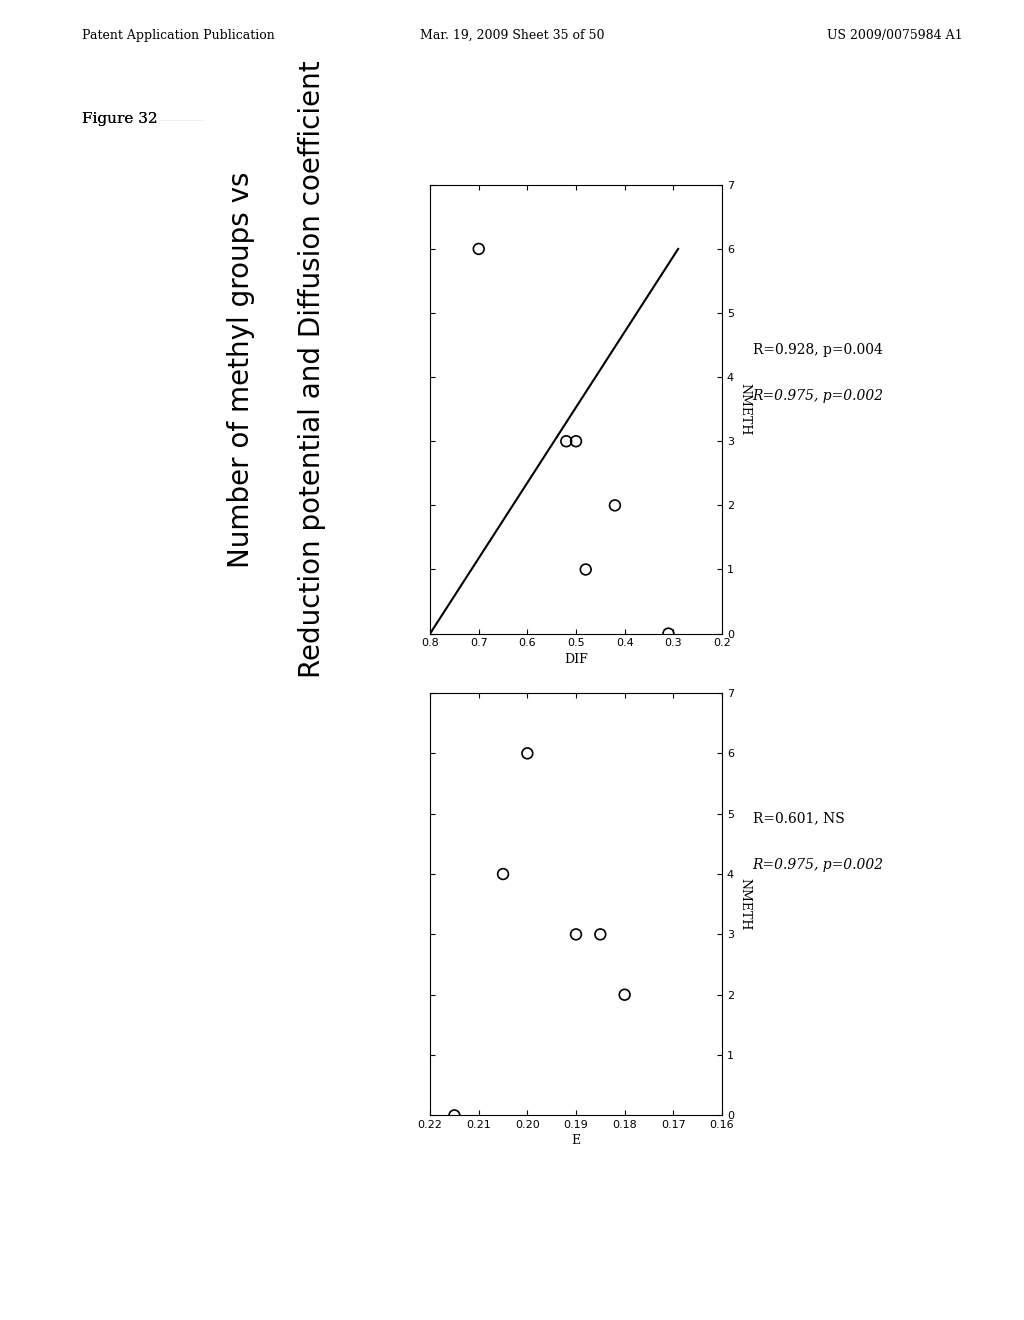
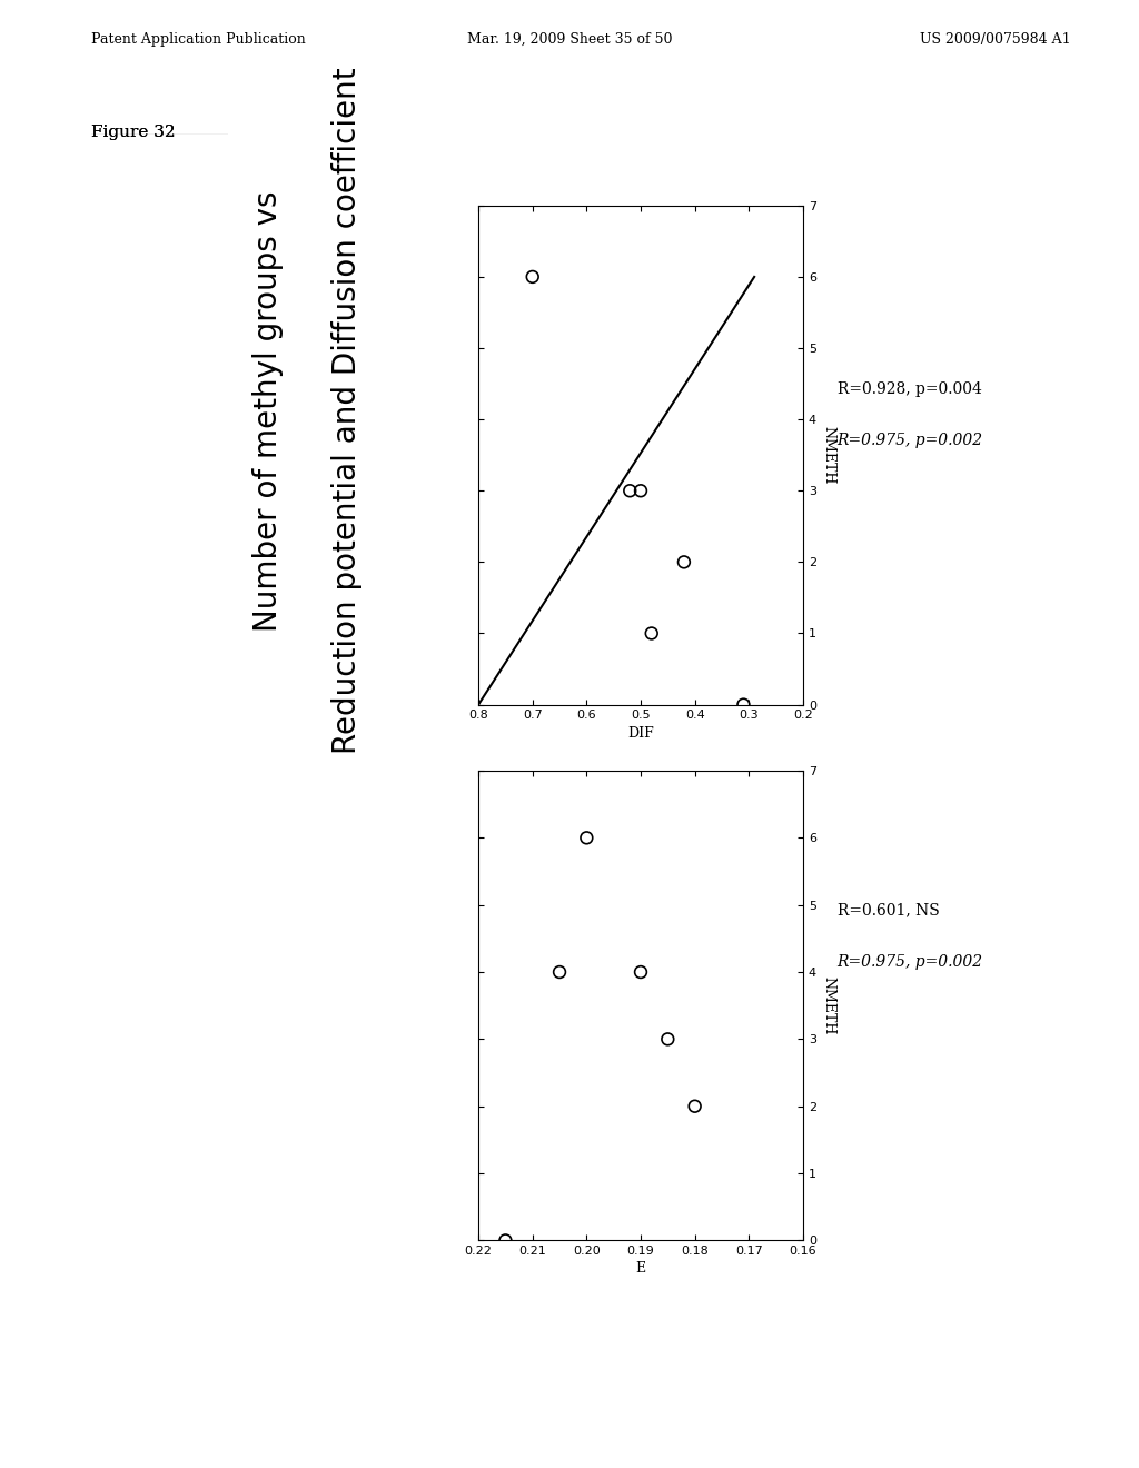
0.19: 3 -> 4
